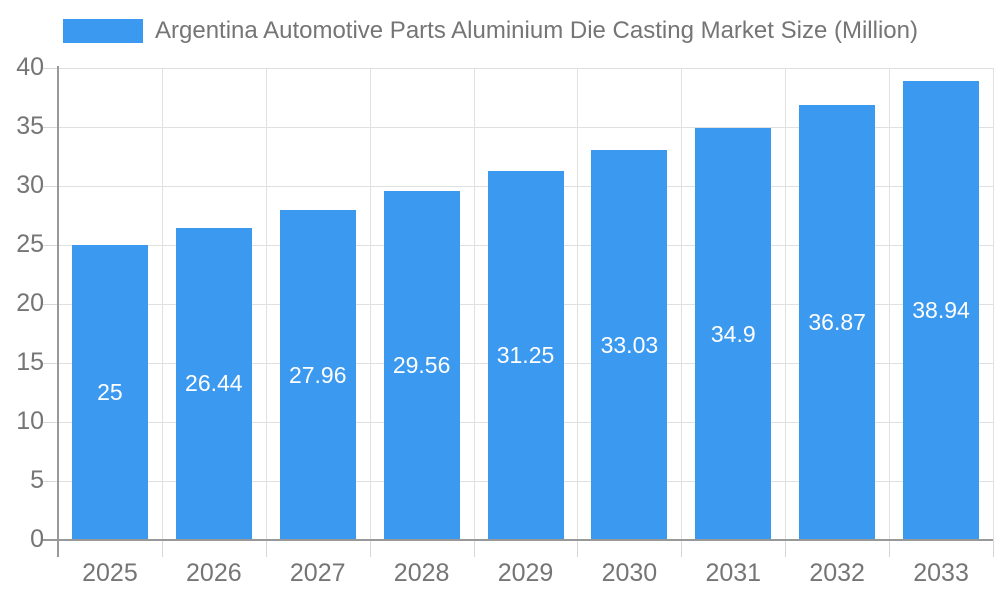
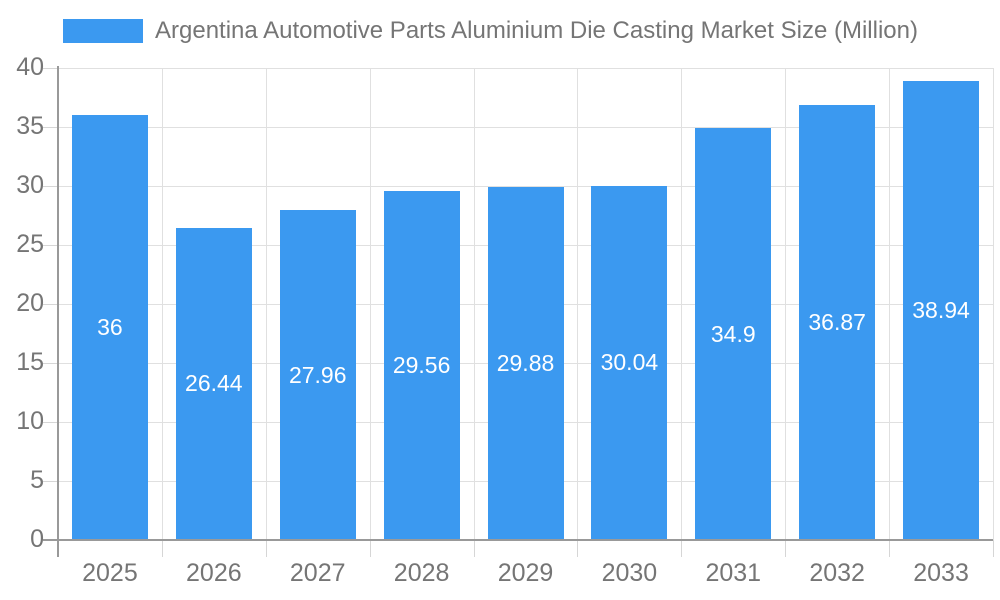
2025: 25 -> 36
2029: 31.25 -> 29.88
2030: 33.03 -> 30.04
